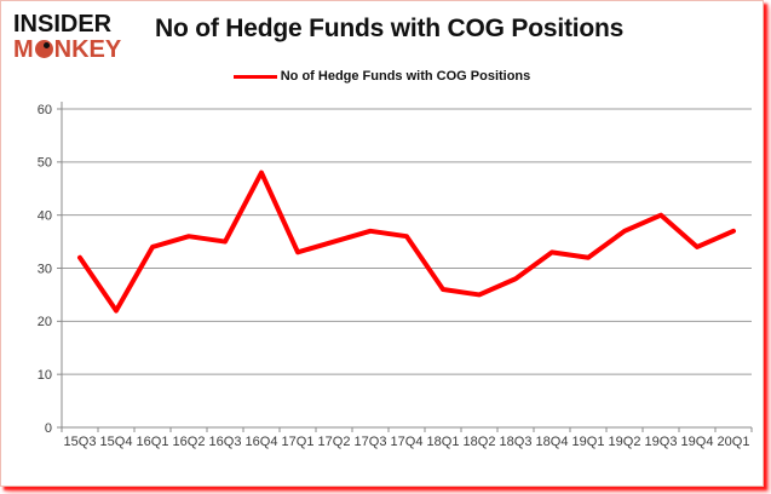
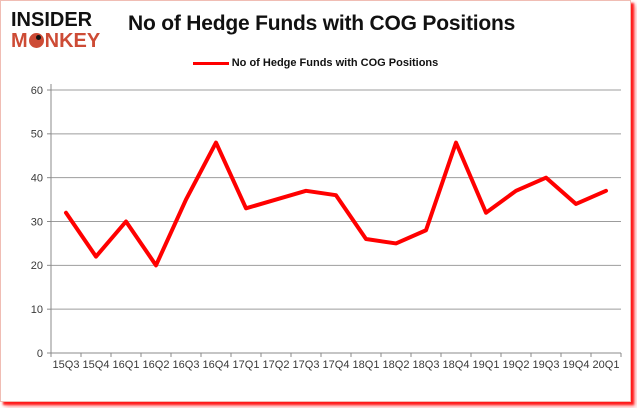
16Q1: 34 -> 30
16Q2: 36 -> 20
18Q4: 33 -> 48
